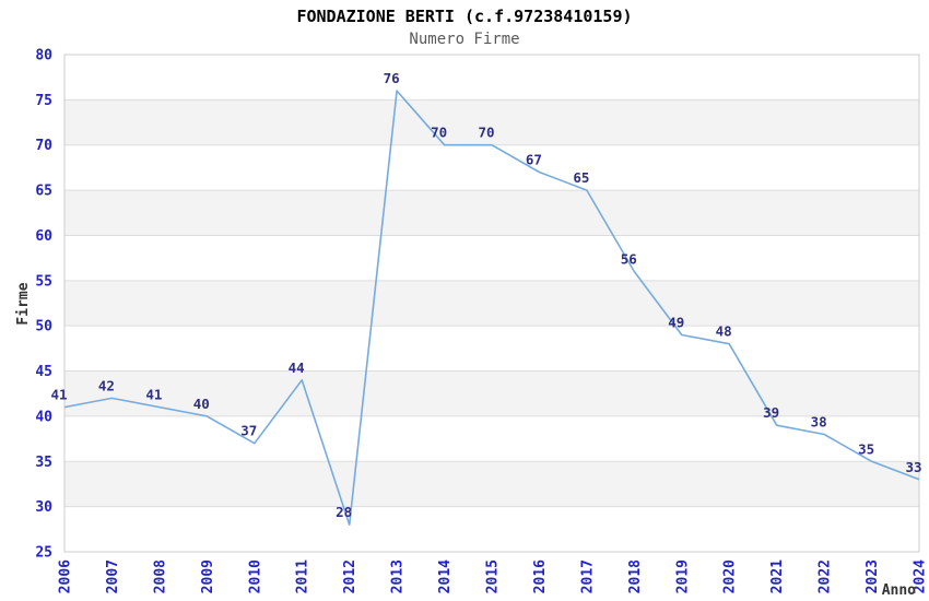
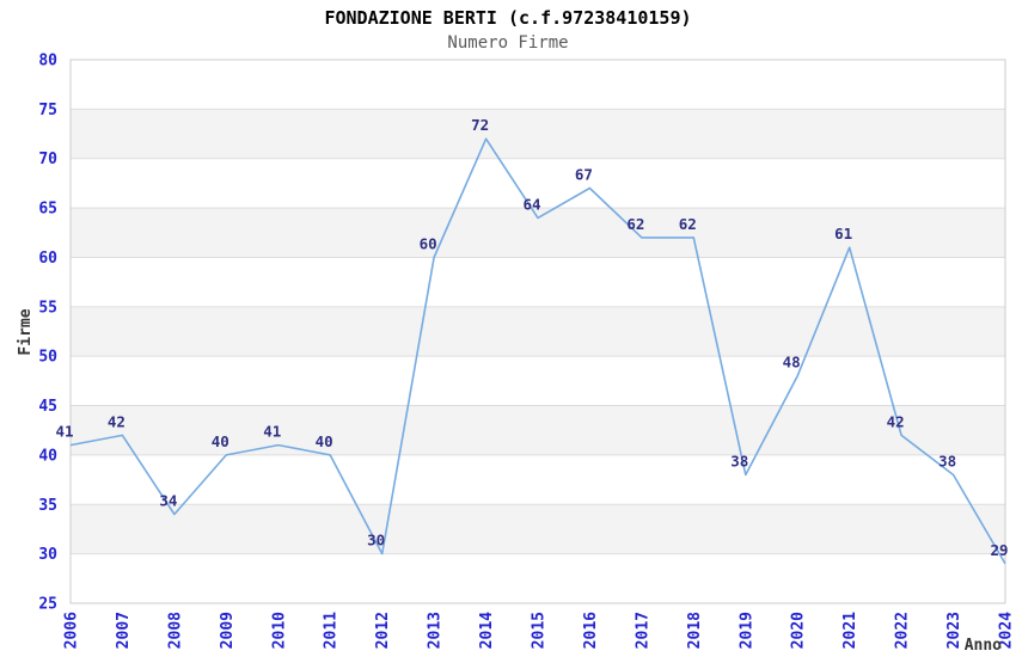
2008: 41 -> 34
2010: 37 -> 41
2011: 44 -> 40
2012: 28 -> 30
2013: 76 -> 60
2014: 70 -> 72
2015: 70 -> 64
2017: 65 -> 62
2018: 56 -> 62
2019: 49 -> 38
2021: 39 -> 61
2022: 38 -> 42
2023: 35 -> 38
2024: 33 -> 29
